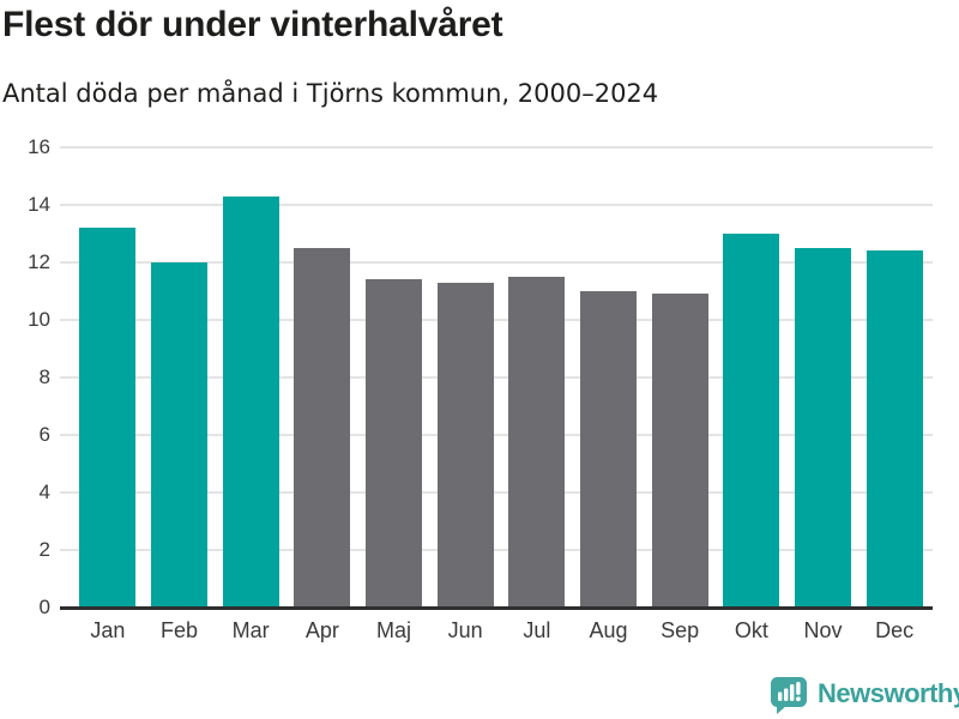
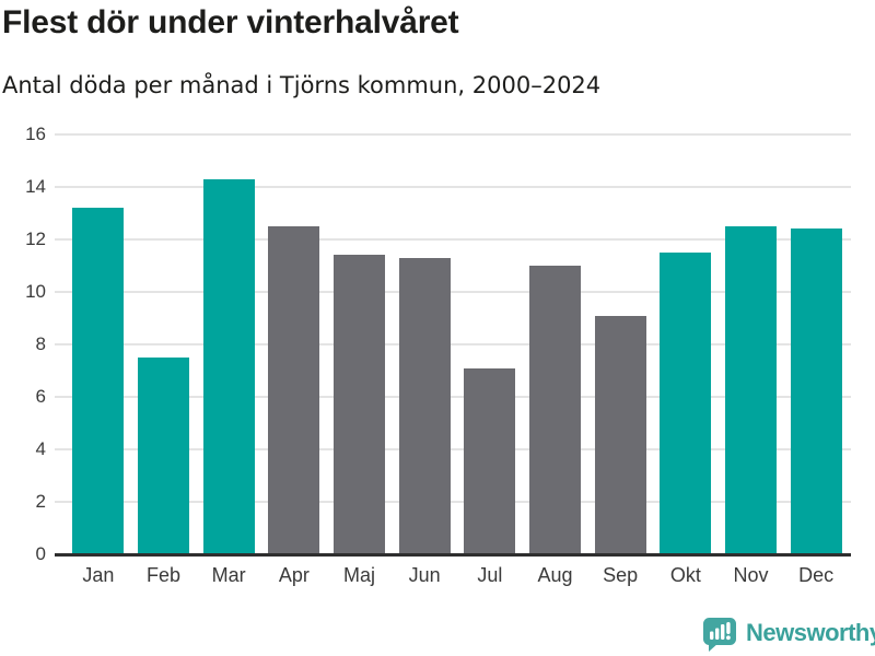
Feb: 12.0 -> 7.5
Jul: 11.5 -> 7.1
Sep: 10.9 -> 9.1
Okt: 13.0 -> 11.5
